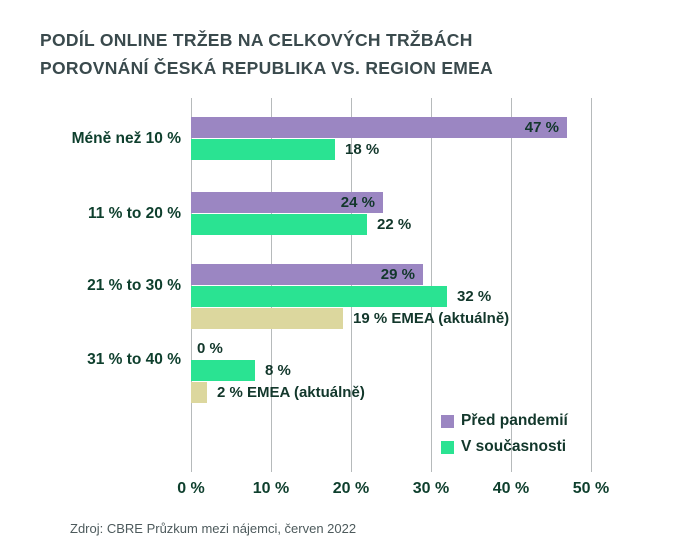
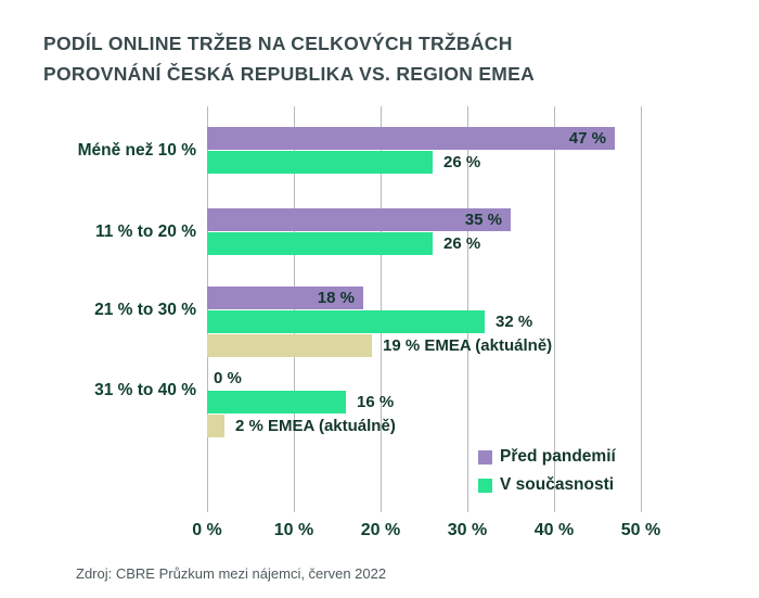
V současnosti/Méně než 10 %: 18 -> 26
Před pandemií/11 % to 20 %: 24 -> 35
V současnosti/11 % to 20 %: 22 -> 26
Před pandemií/21 % to 30 %: 29 -> 18
V současnosti/31 % to 40 %: 8 -> 16
